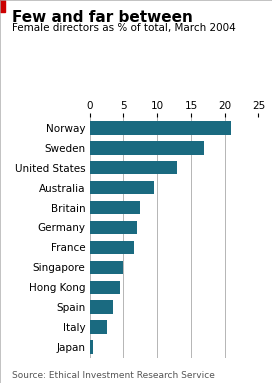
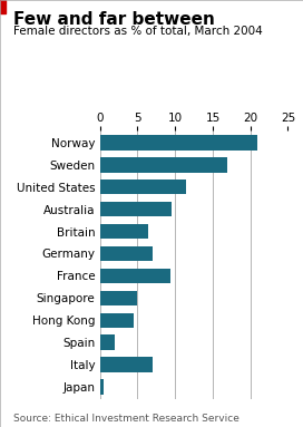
United States: 13.0 -> 11.4
Britain: 7.5 -> 6.4
France: 6.5 -> 9.4
Spain: 3.5 -> 2.0
Italy: 2.5 -> 7.0
